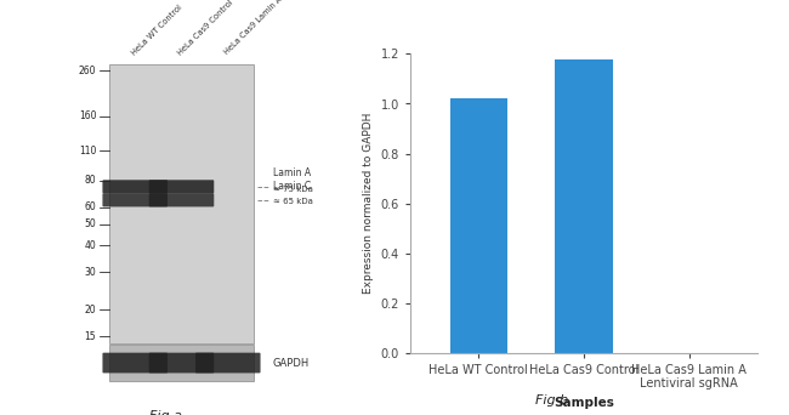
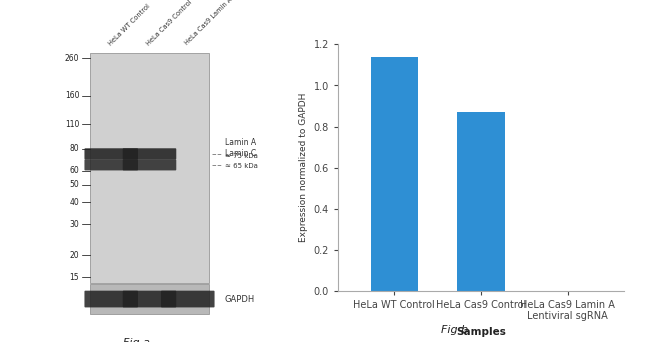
HeLa WT Control: 1.02 -> 1.14
HeLa Cas9 Control: 1.18 -> 0.87
